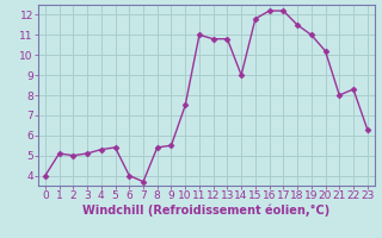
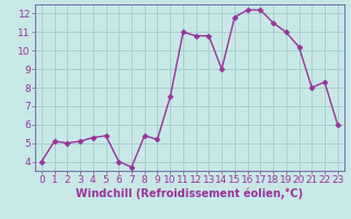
9: 5.5 -> 5.2
23: 6.3 -> 6.0
